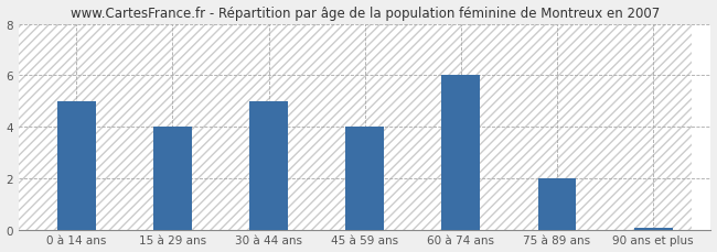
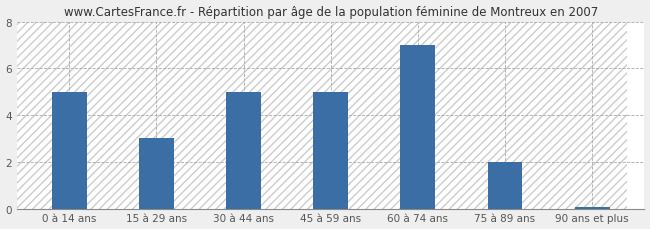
15 à 29 ans: 4.00 -> 3.00
45 à 59 ans: 4.00 -> 5.00
60 à 74 ans: 6.00 -> 7.00
